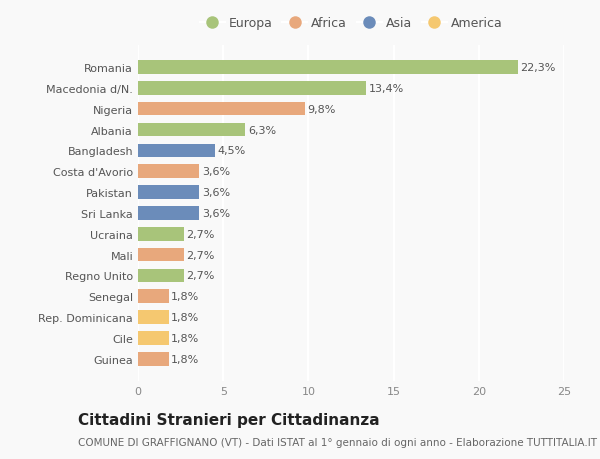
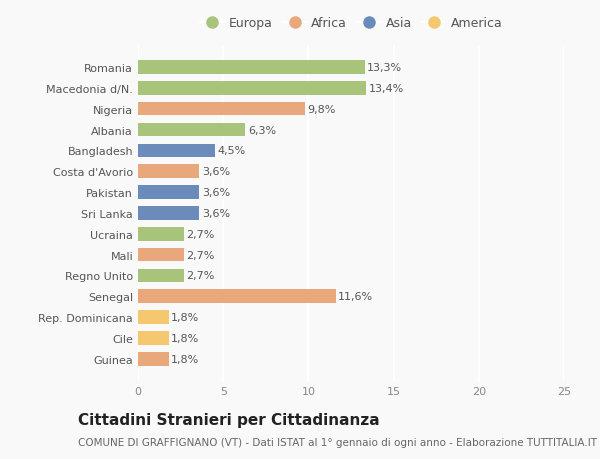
Romania: 22,3% -> 13,3%
Senegal: 1,8% -> 11,6%
